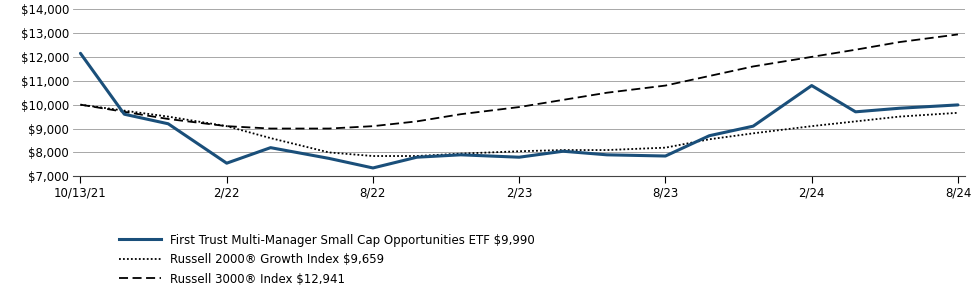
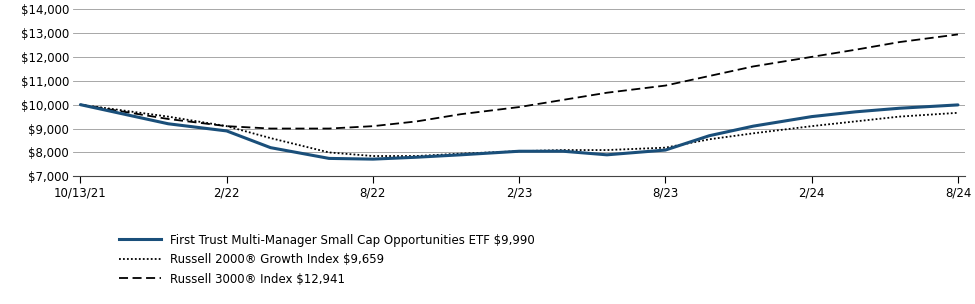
First Trust Multi-Manager Small Cap Opportunities ETF $9,990/10/13/21: $12,150 -> $10,000
First Trust Multi-Manager Small Cap Opportunities ETF $9,990/2/22: $7,550 -> $8,900
First Trust Multi-Manager Small Cap Opportunities ETF $9,990/8/22: $7,350 -> $7,720
First Trust Multi-Manager Small Cap Opportunities ETF $9,990/2/23: $7,800 -> $8,050
First Trust Multi-Manager Small Cap Opportunities ETF $9,990/8/23: $7,850 -> $8,100
First Trust Multi-Manager Small Cap Opportunities ETF $9,990/2/24: $10,800 -> $9,500
